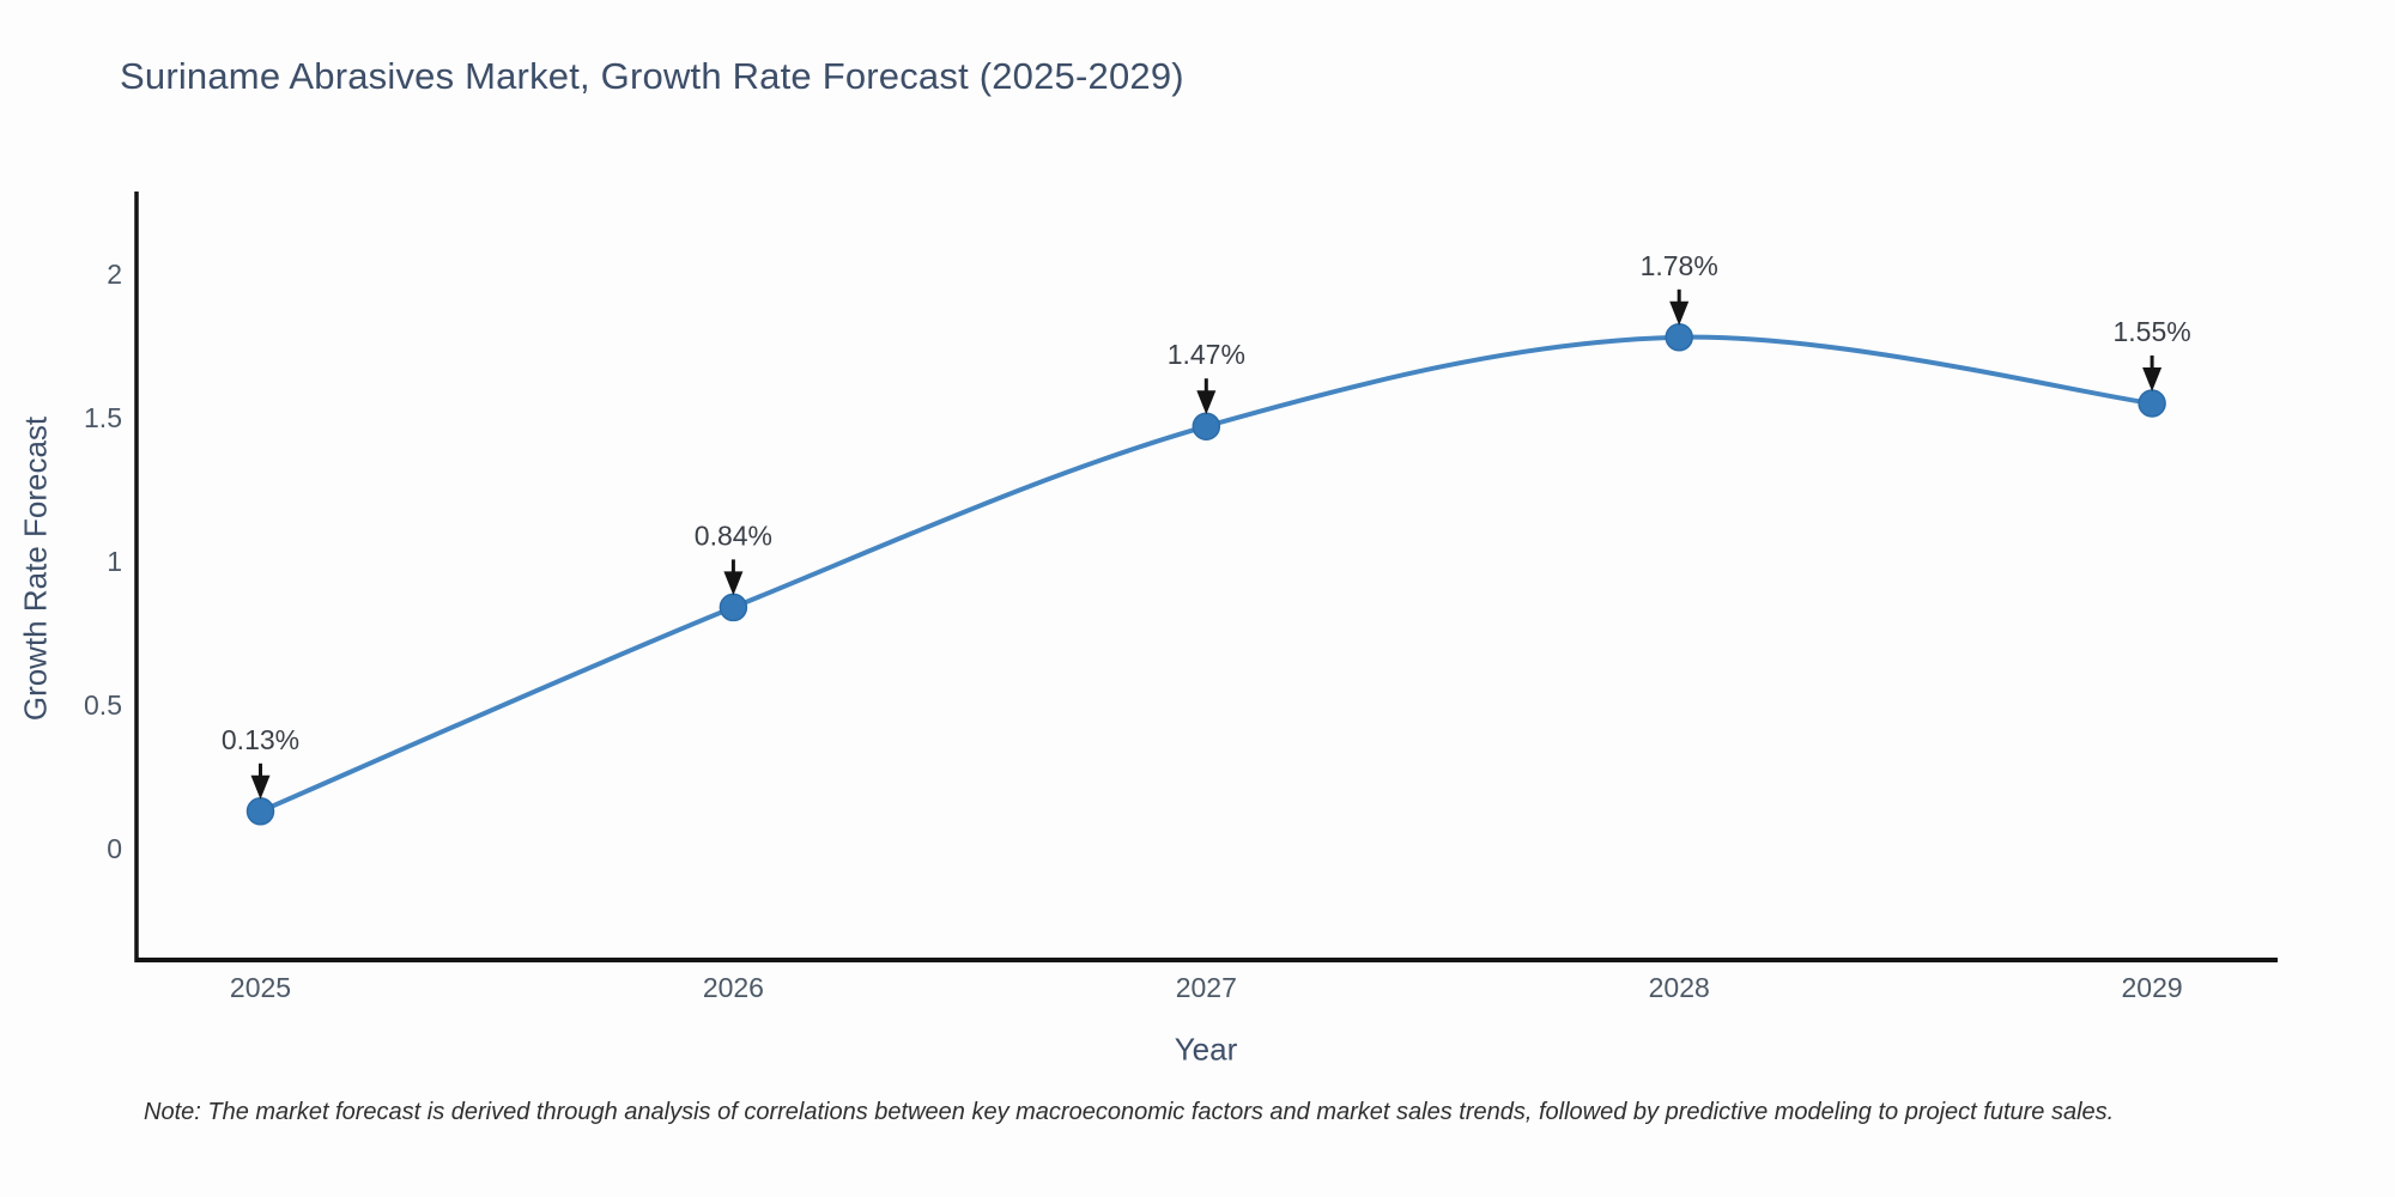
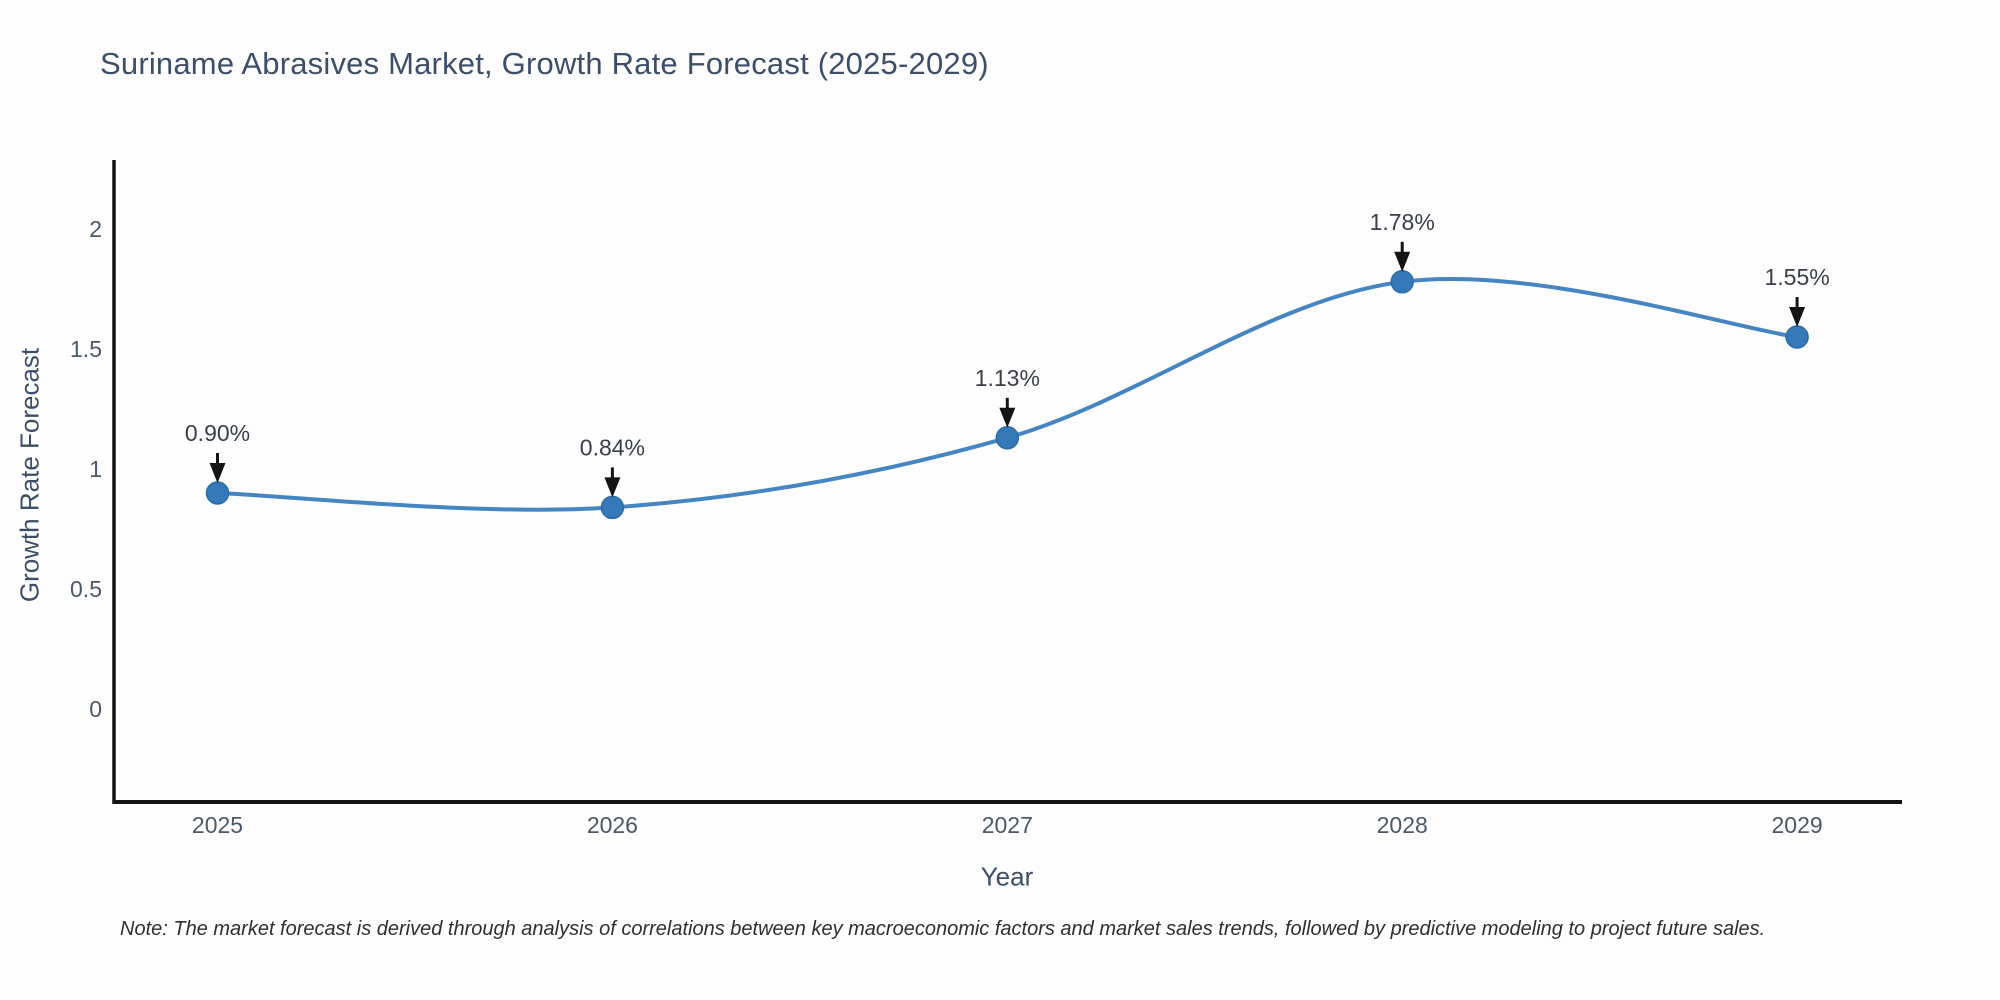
2025: 0.13% -> 0.90%
2027: 1.47% -> 1.13%
